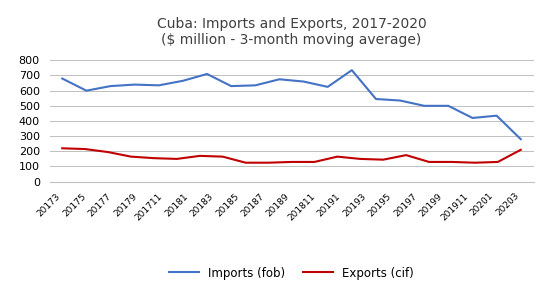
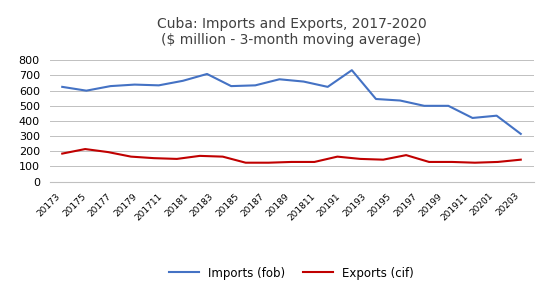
Imports (fob)/20173: 680 -> 620
Exports (cif)/20173: 220 -> 180
Imports (fob)/20203: 280 -> 320
Exports (cif)/20203: 210 -> 140
